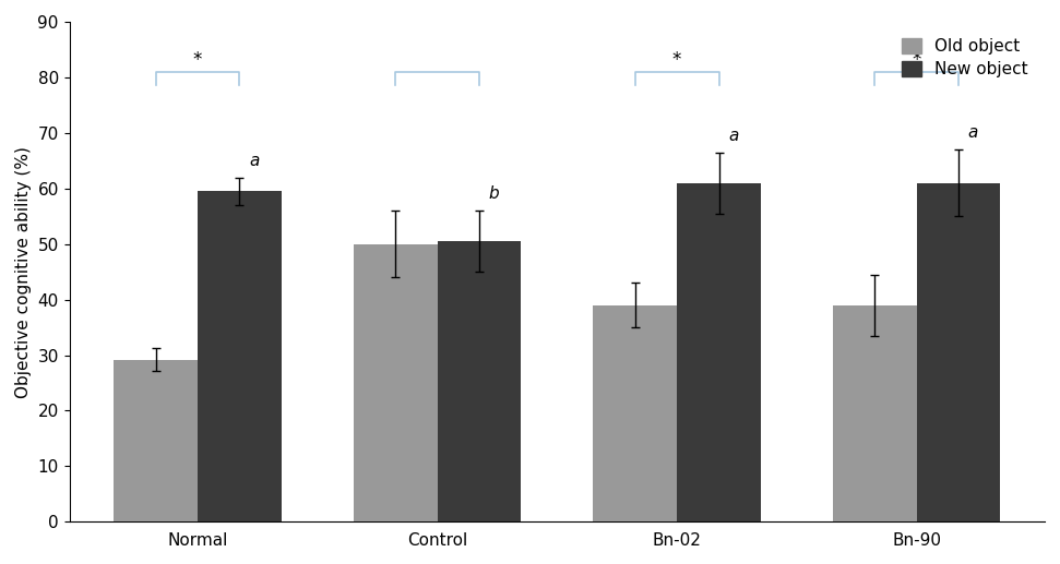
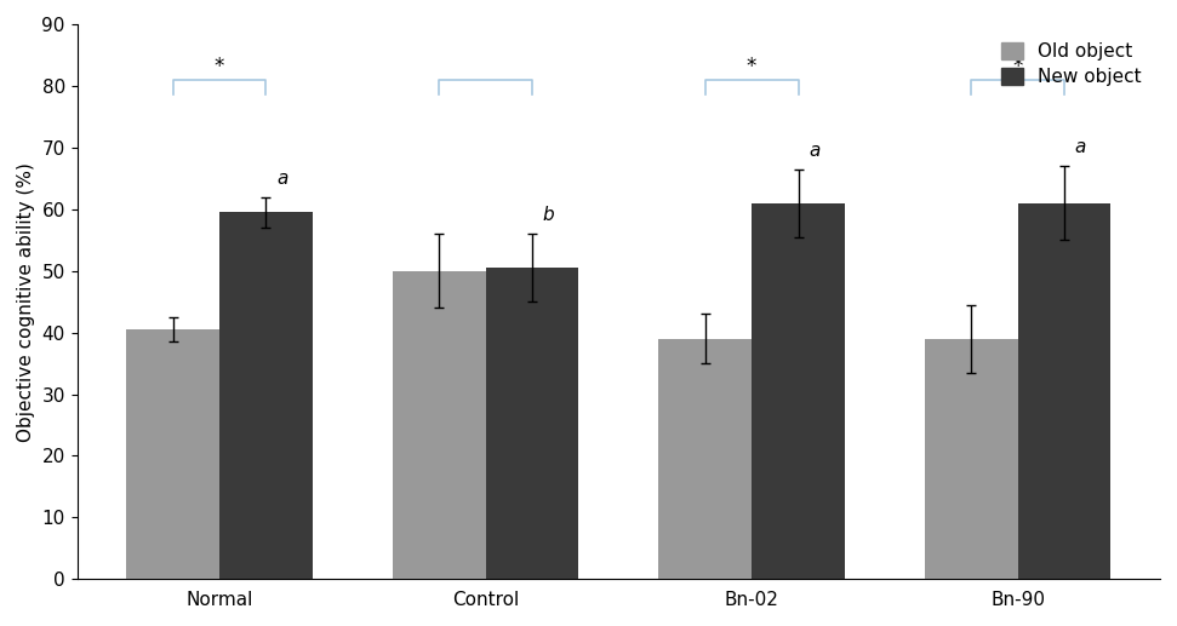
Old object/Normal: 29.2 -> 40.5
